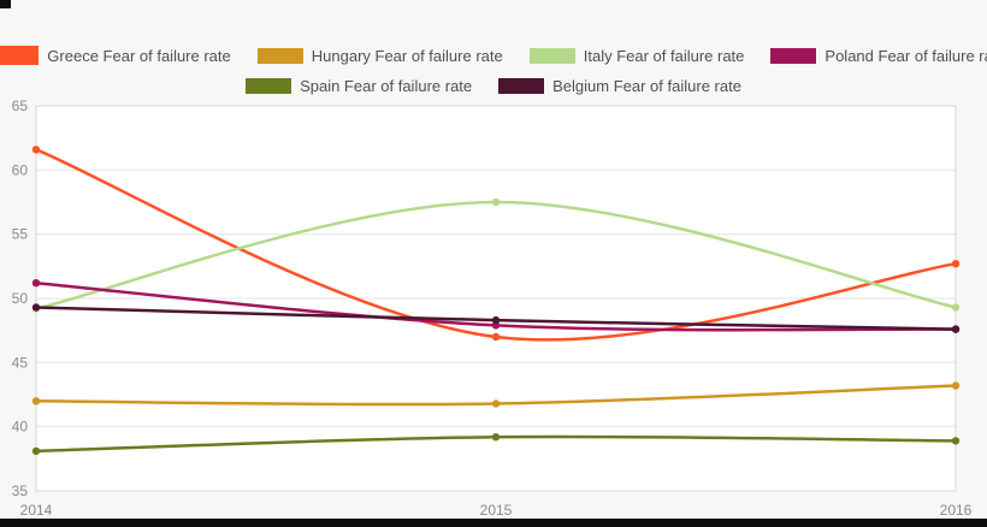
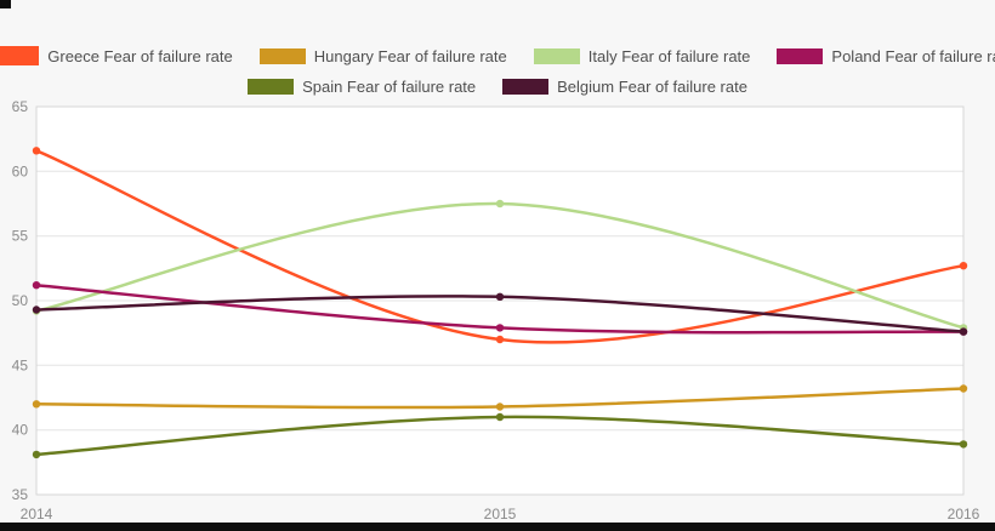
Spain Fear of failure rate/2015: 39.2 -> 41.0
Belgium Fear of failure rate/2015: 48.3 -> 50.3
Italy Fear of failure rate/2016: 49.3 -> 47.9
